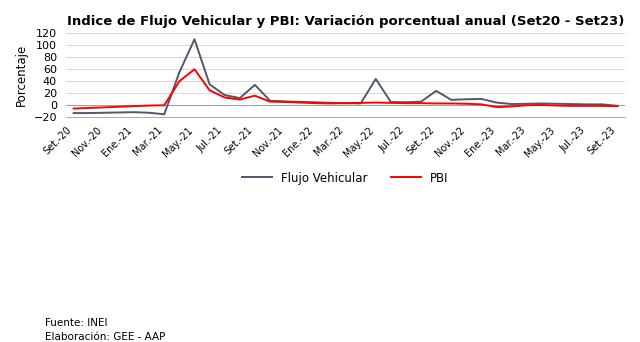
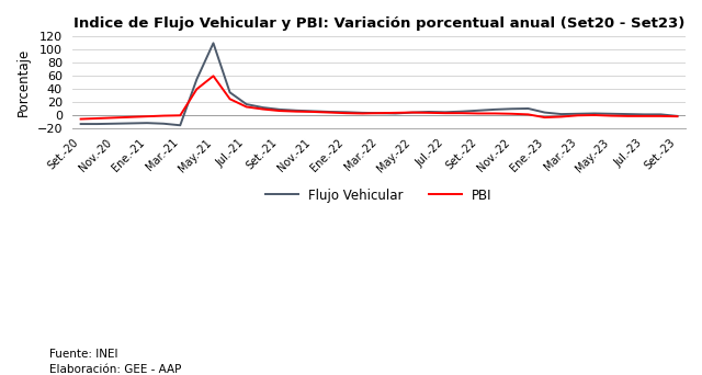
Flujo Vehicular/Set.-21: 34 -> 9
PBI/Set.-21: 16 -> 7
Flujo Vehicular/May.-22: 44 -> 4
Flujo Vehicular/Set.-22: 24 -> 8
